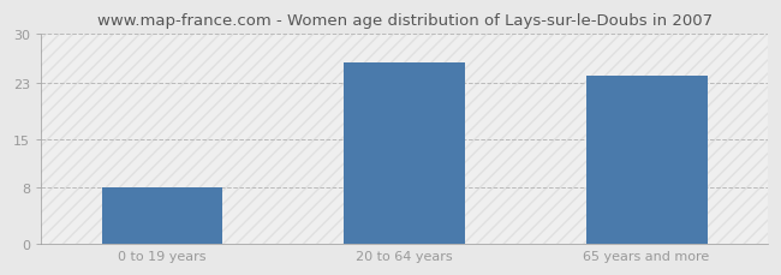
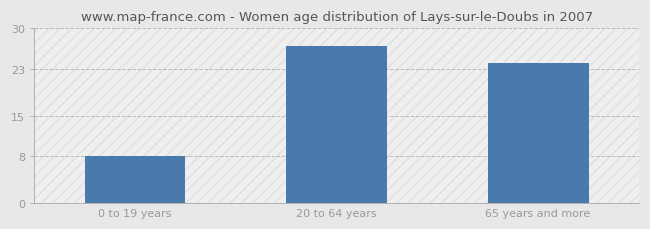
20 to 64 years: 26 -> 27
